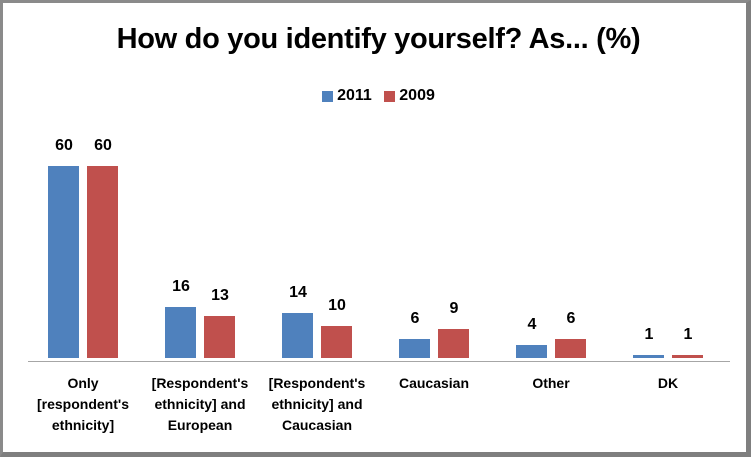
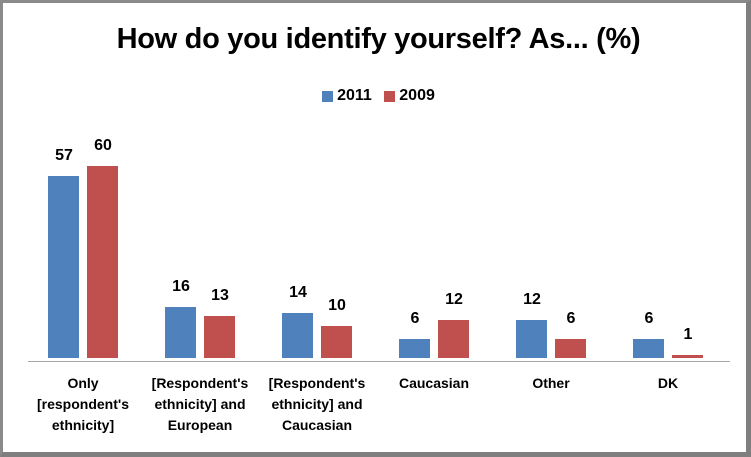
2011/Only [respondent's ethnicity]: 60 -> 57
2009/Caucasian: 9 -> 12
2011/Other: 4 -> 12
2011/DK: 1 -> 6
